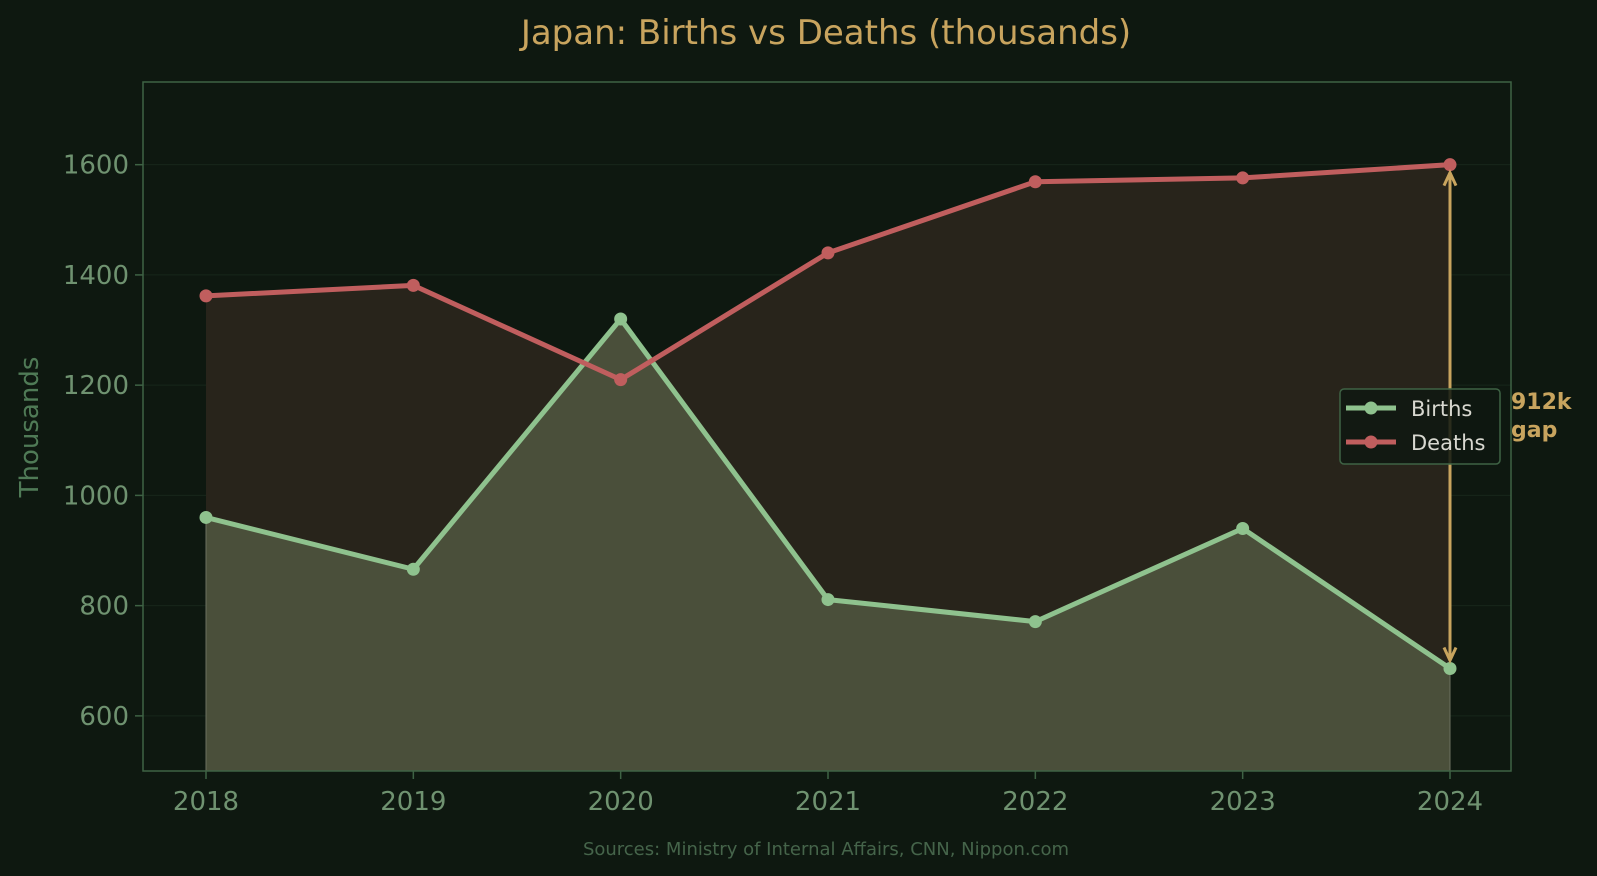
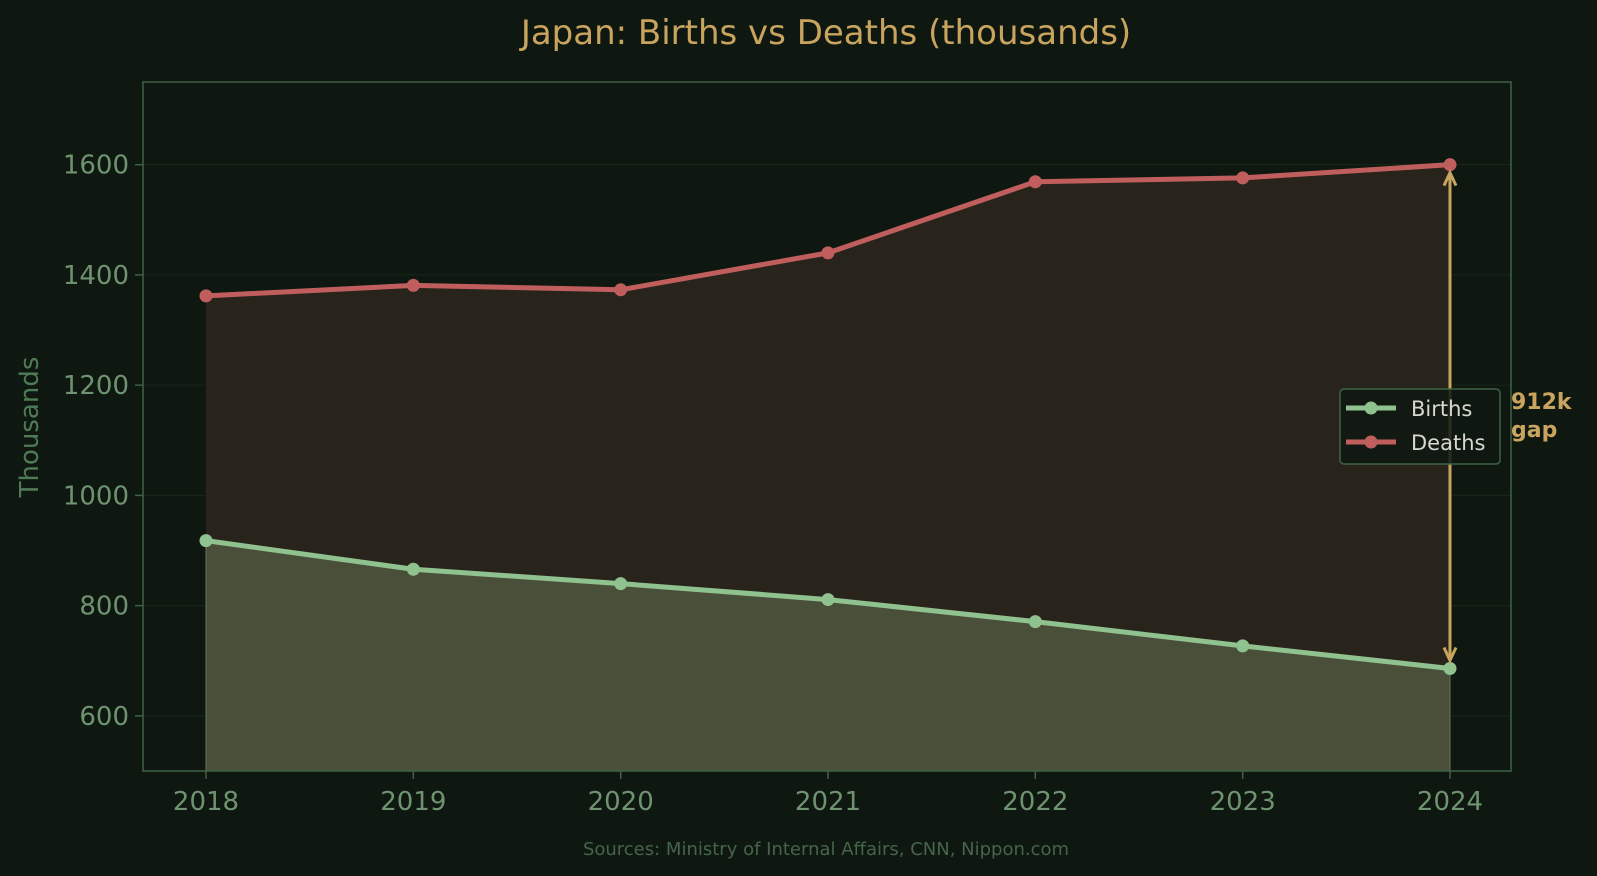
Births/2018: 960 -> 920
Births/2020: 1320 -> 840
Deaths/2020: 1210 -> 1370
Births/2023: 940 -> 730
